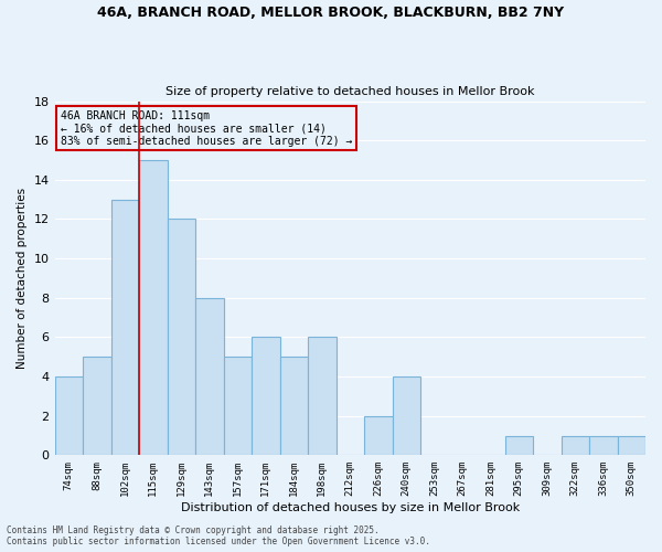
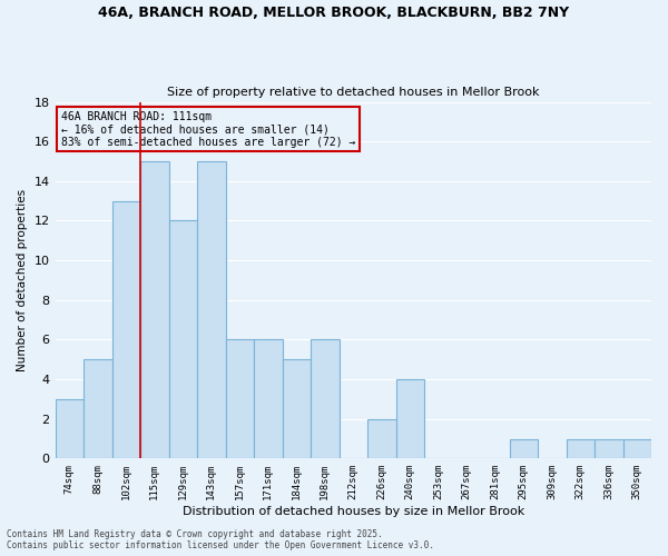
74sqm: 4 -> 3
143sqm: 8 -> 15
157sqm: 5 -> 6
